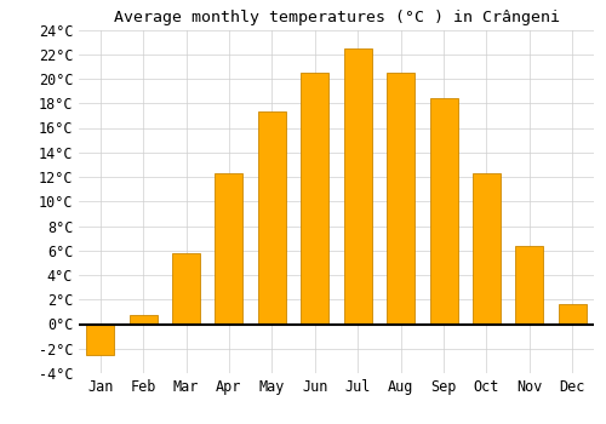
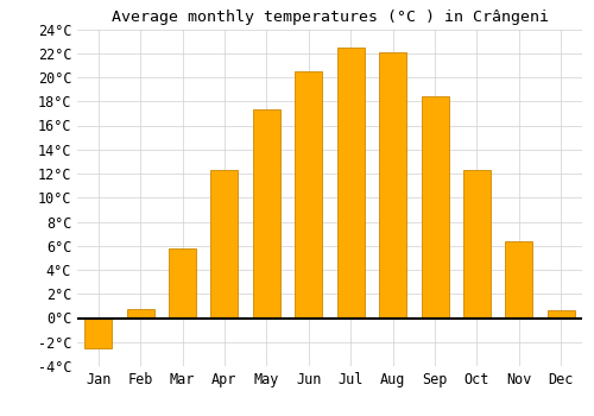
Aug: 20.5°C -> 22.1°C
Dec: 1.6°C -> 0.6°C
